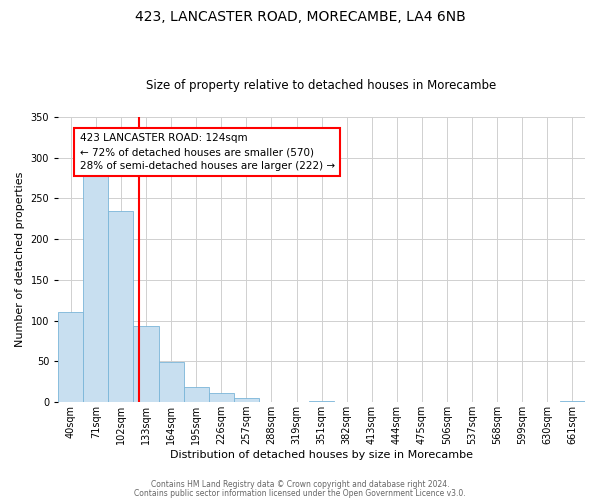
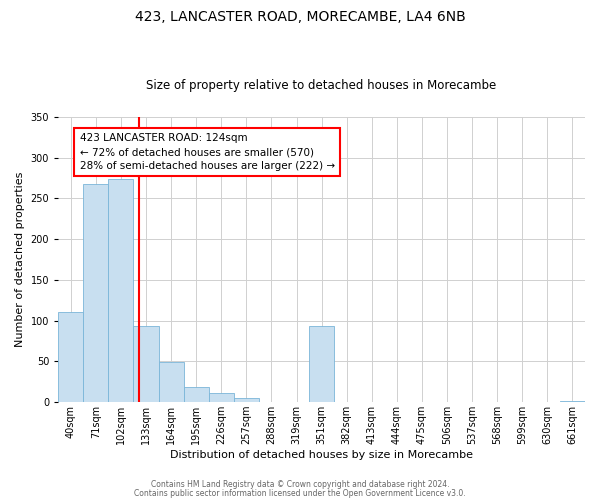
71sqm: 279 -> 268
102sqm: 235 -> 274
351sqm: 2 -> 94
